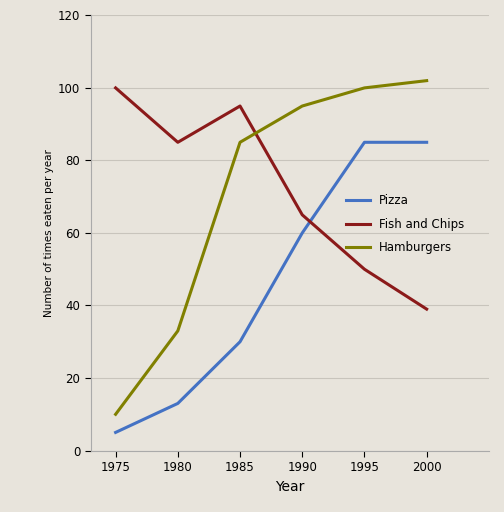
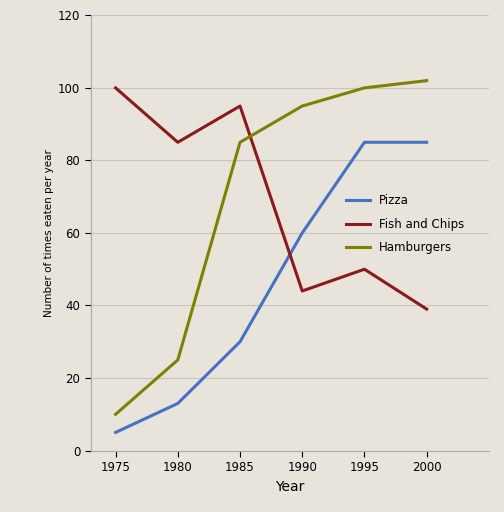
Hamburgers/1980: 33 -> 25
Fish and Chips/1990: 65 -> 44
